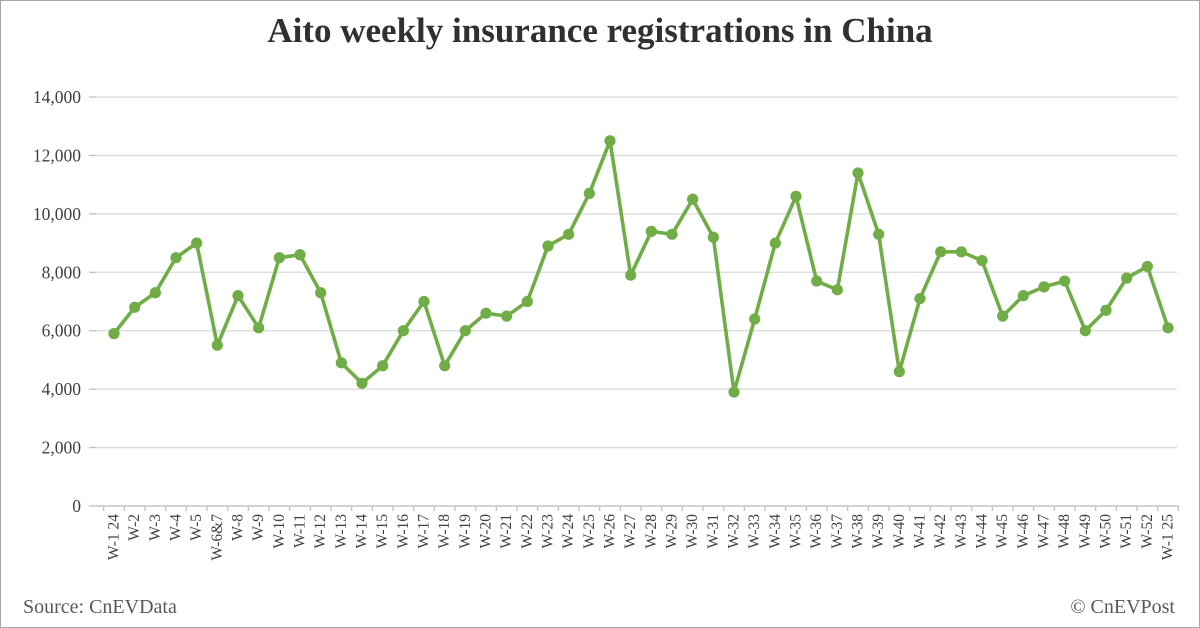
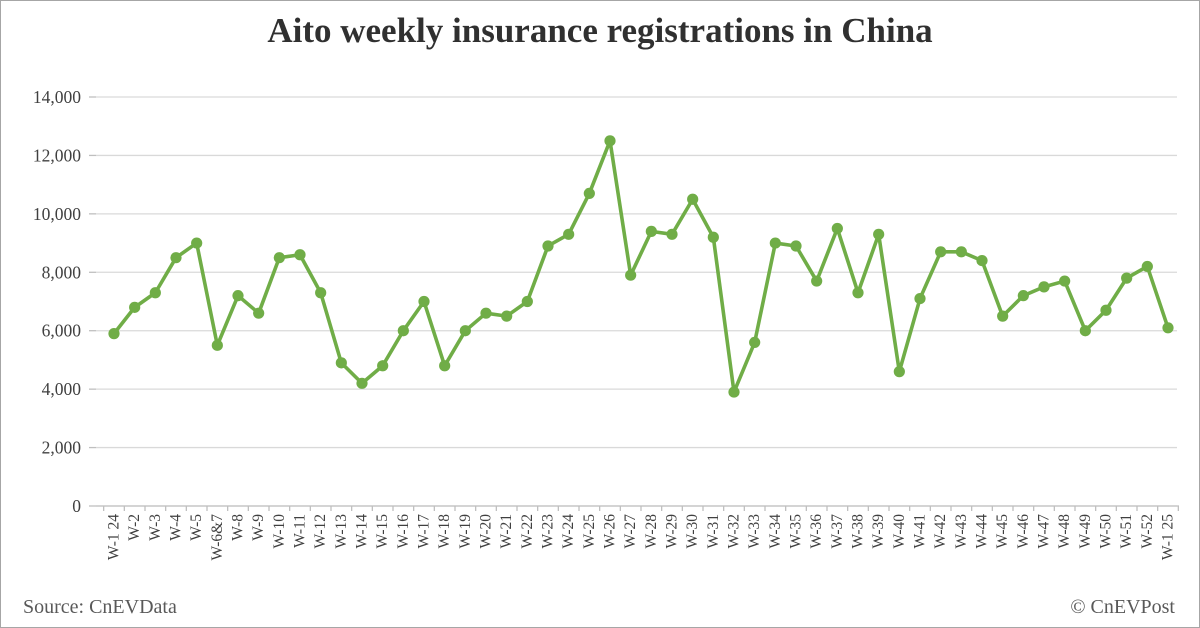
W-9: 6100 -> 6600
W-33: 6400 -> 5600
W-35: 10600 -> 8900
W-37: 7400 -> 9500
W-38: 11400 -> 7300
